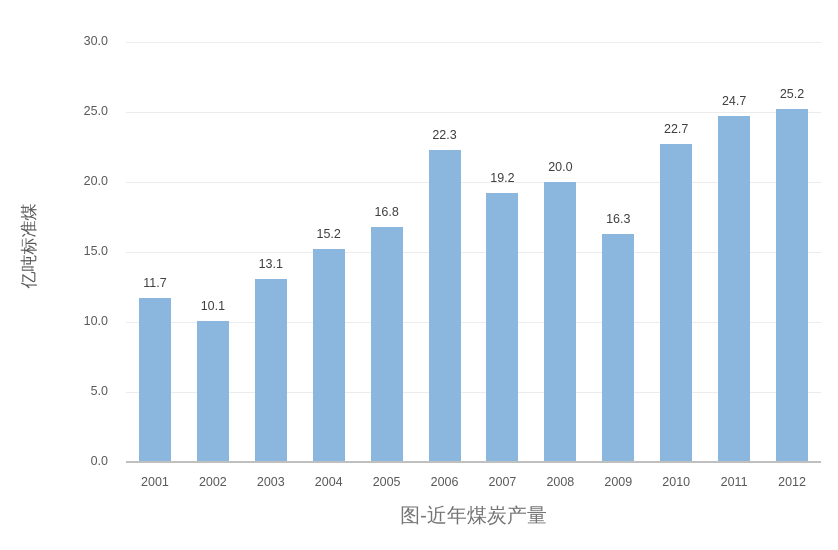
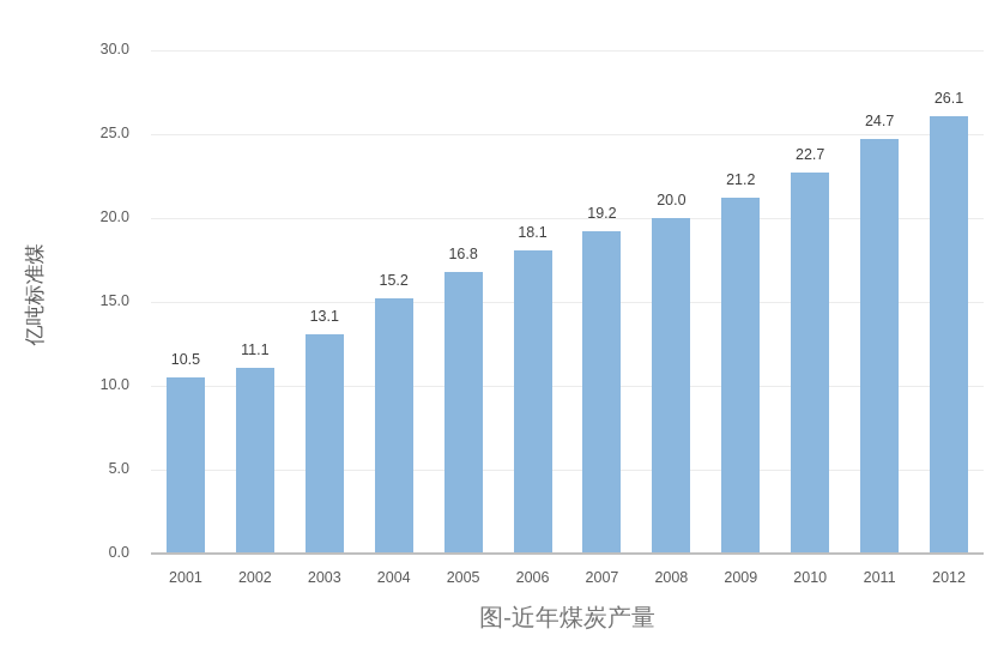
2001: 11.7 -> 10.5
2002: 10.1 -> 11.1
2006: 22.3 -> 18.1
2009: 16.3 -> 21.2
2012: 25.2 -> 26.1
